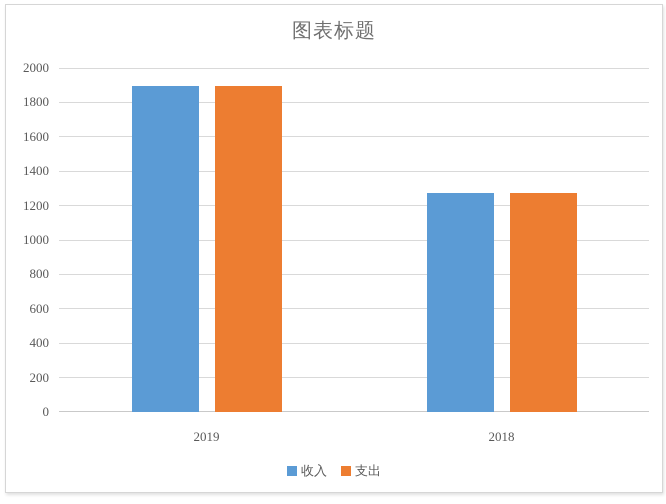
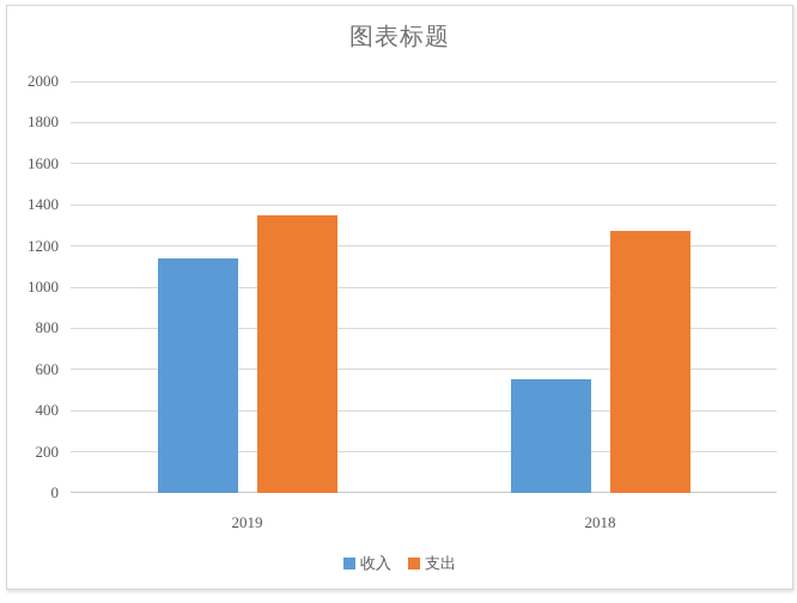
收入/2019: 1900 -> 1140
支出/2019: 1900 -> 1350
收入/2018: 1280 -> 550
